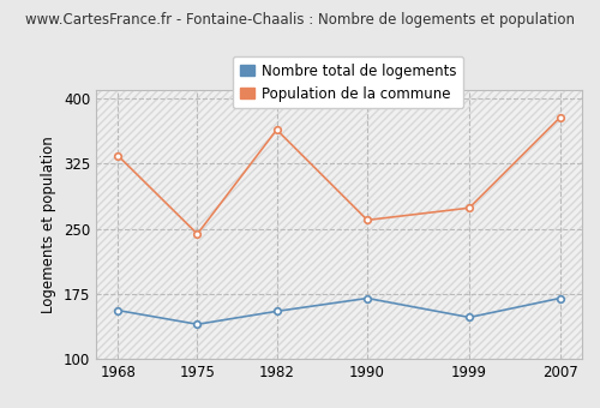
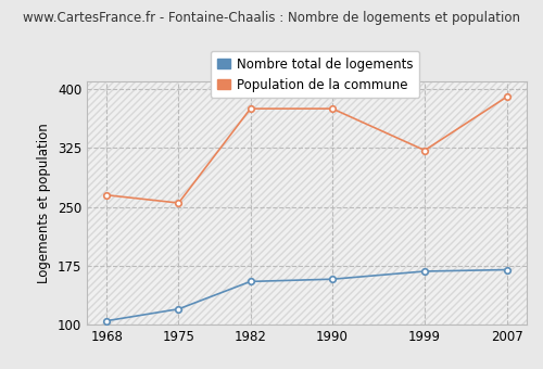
Nombre total de logements/1968: 156 -> 105
Population de la commune/1968: 334 -> 265
Nombre total de logements/1975: 140 -> 120
Population de la commune/1975: 244 -> 255
Population de la commune/1982: 364 -> 375
Nombre total de logements/1990: 170 -> 158
Population de la commune/1990: 260 -> 375
Nombre total de logements/1999: 148 -> 168
Population de la commune/1999: 274 -> 322
Population de la commune/2007: 378 -> 390
